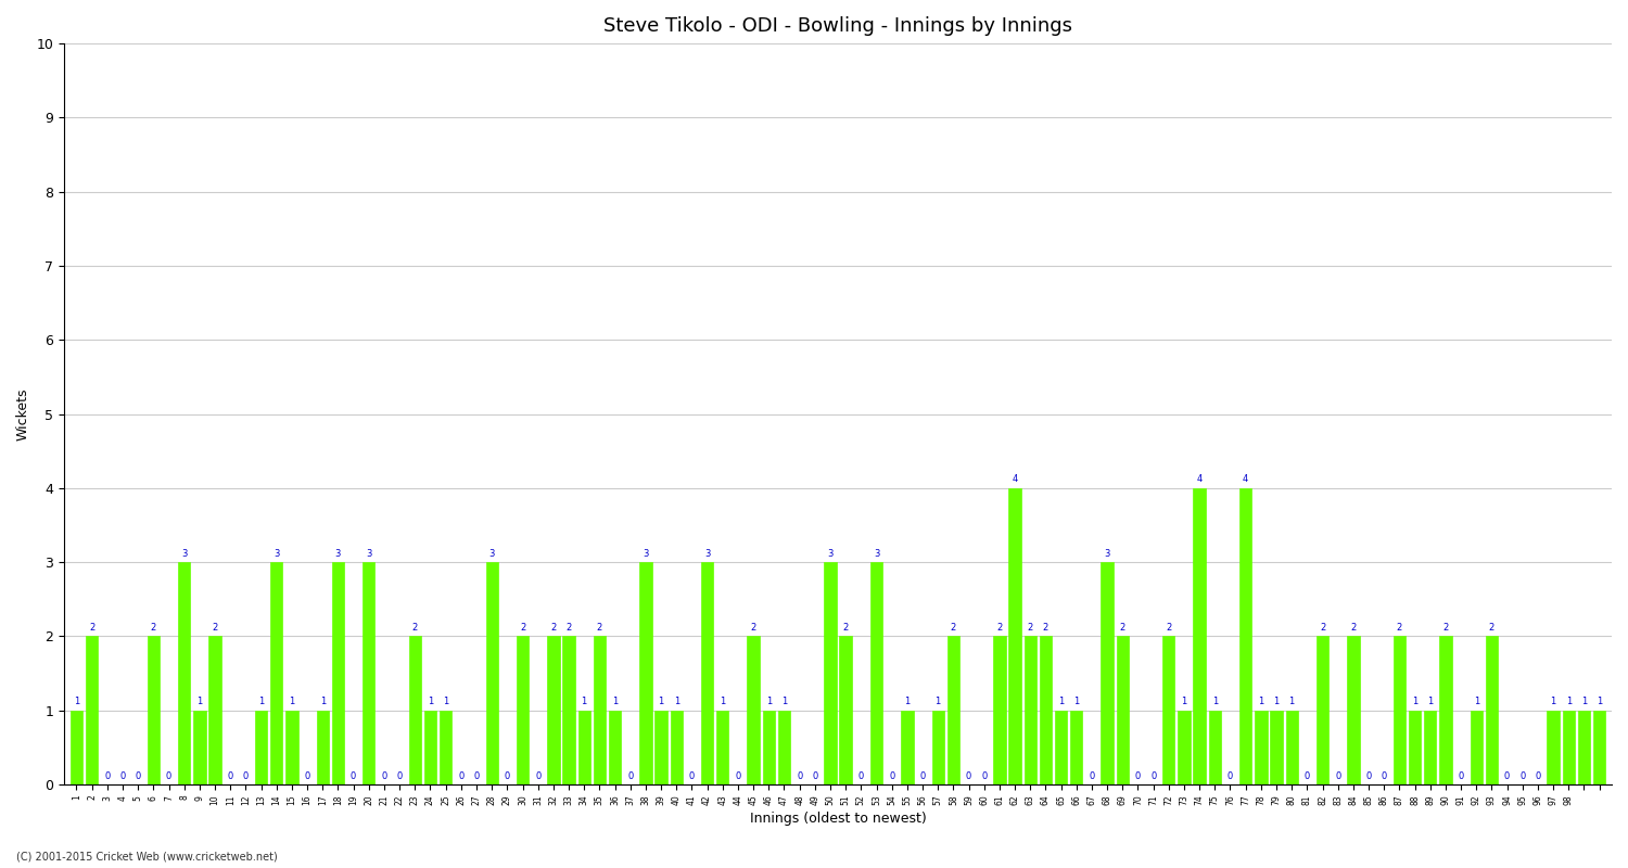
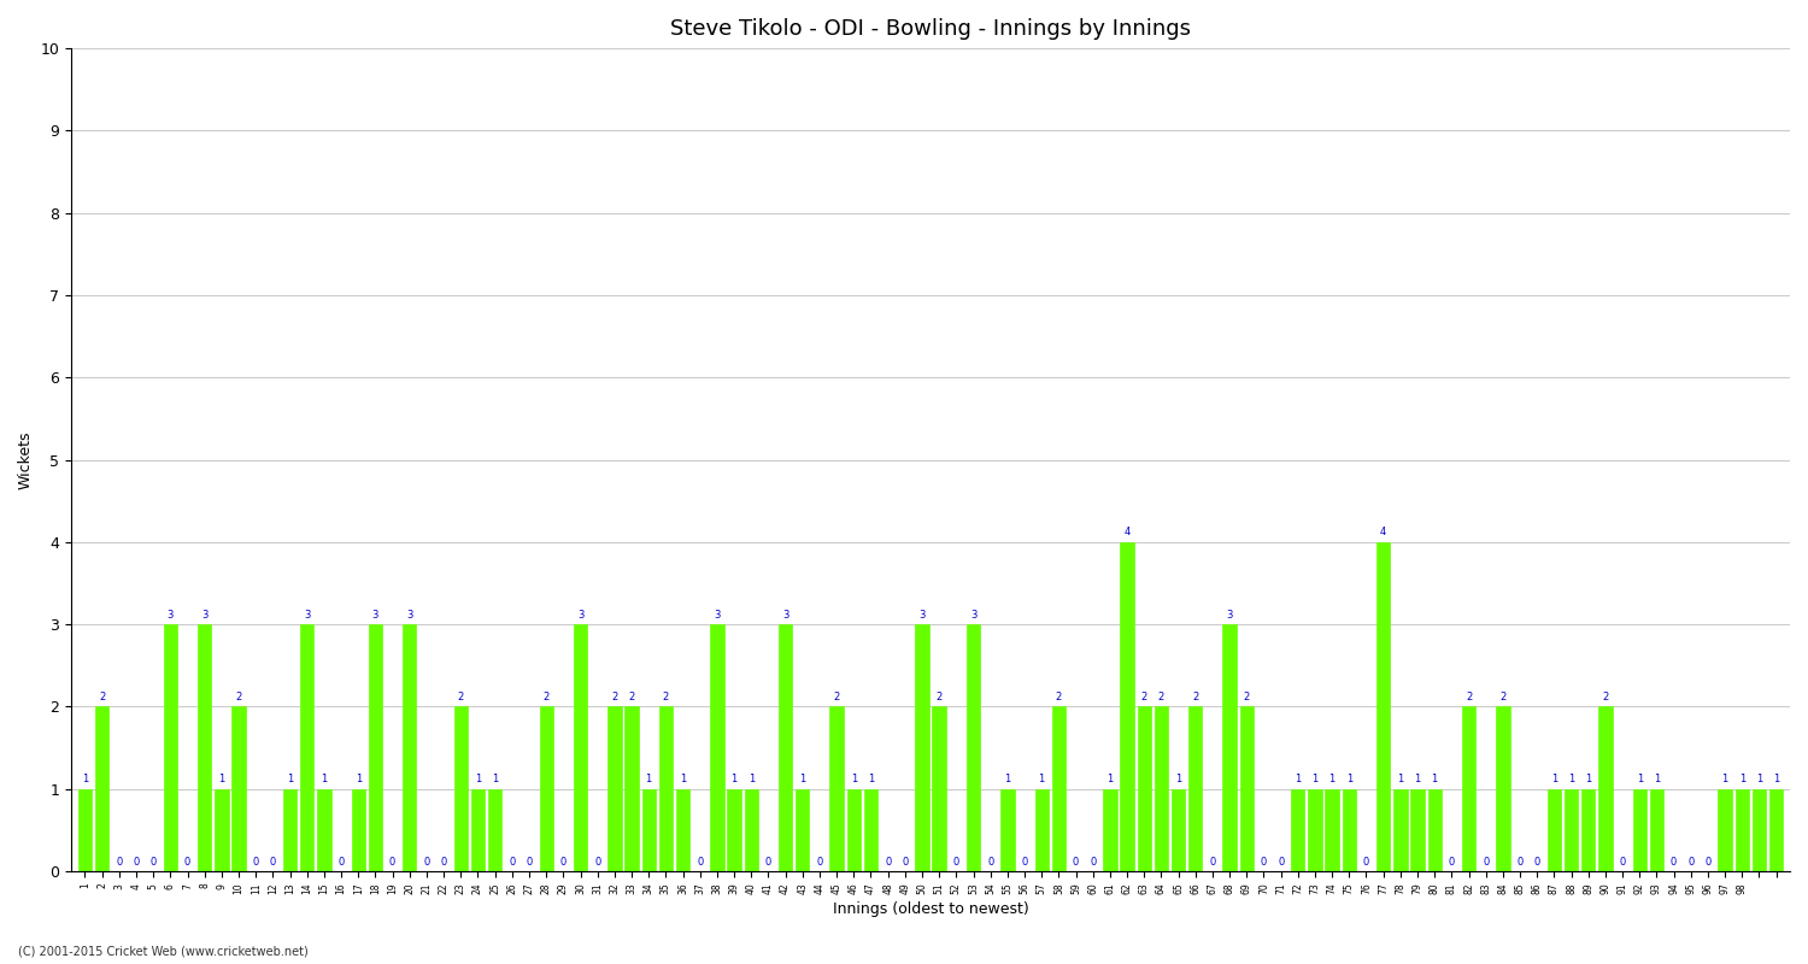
6: 2 -> 3
28: 3 -> 2
30: 2 -> 3
61: 2 -> 1
66: 1 -> 2
72: 2 -> 1
74: 4 -> 1
87: 2 -> 1
93: 2 -> 1
